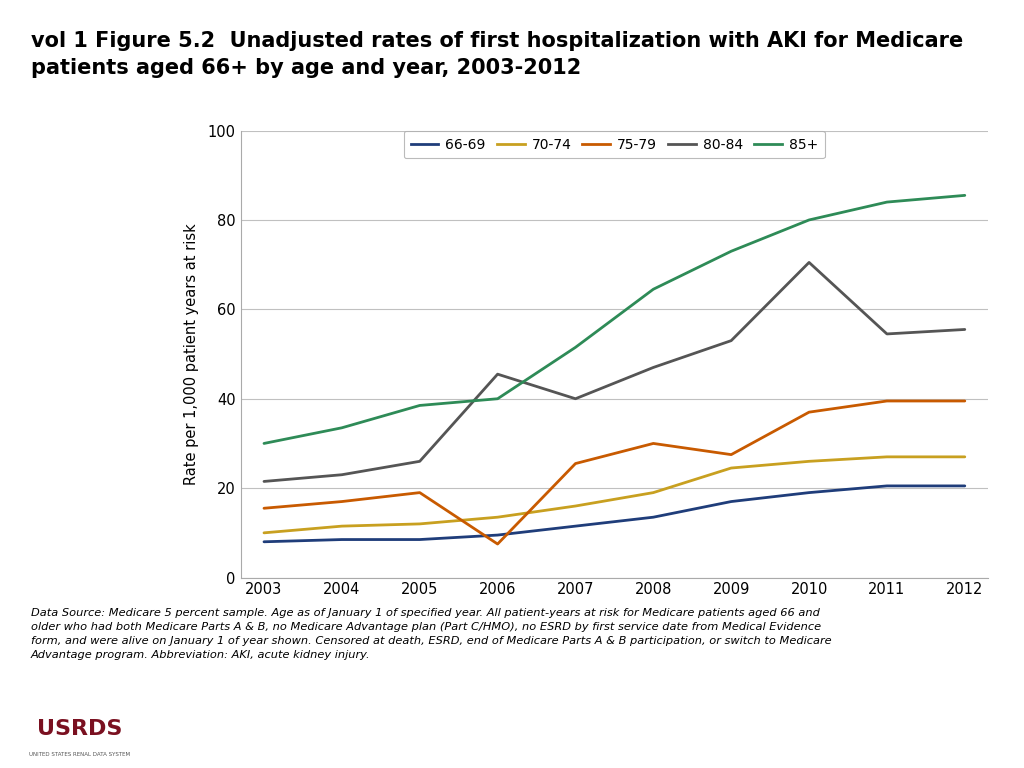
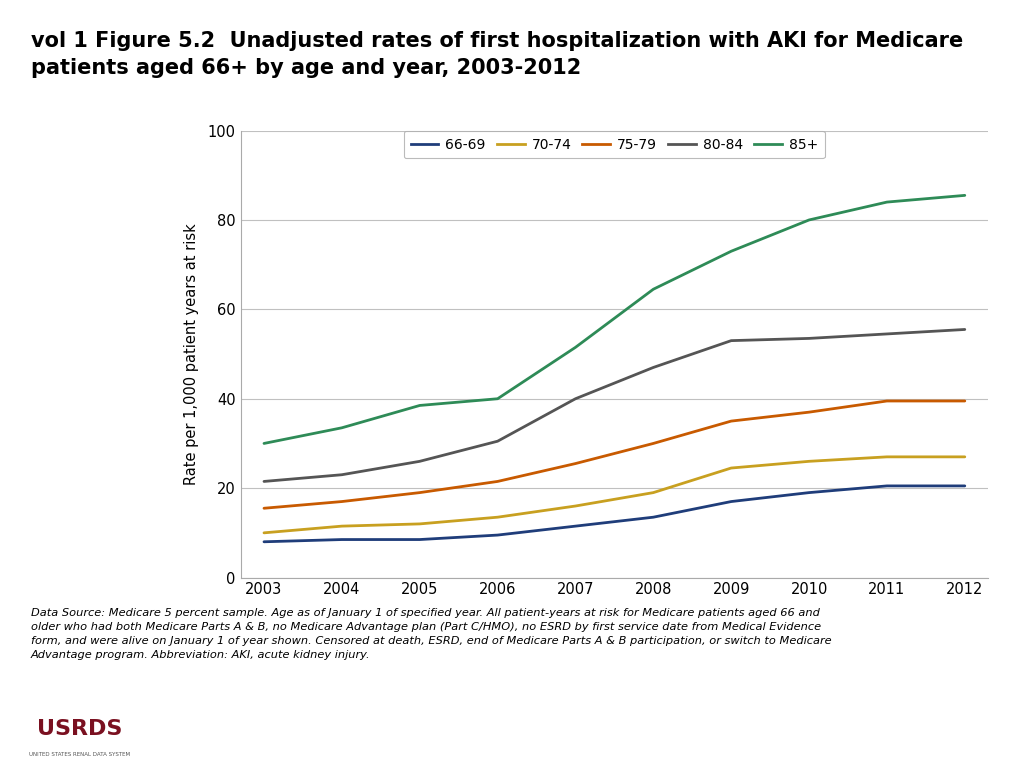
75-79/2006: 7.5 -> 21.5
80-84/2006: 45.5 -> 30.5
75-79/2009: 27.5 -> 35.0
80-84/2010: 70.5 -> 53.5
